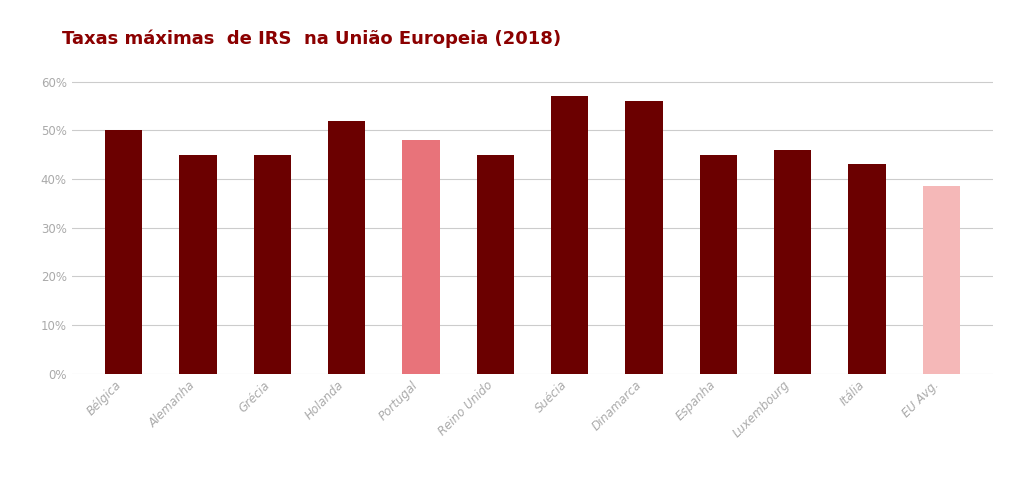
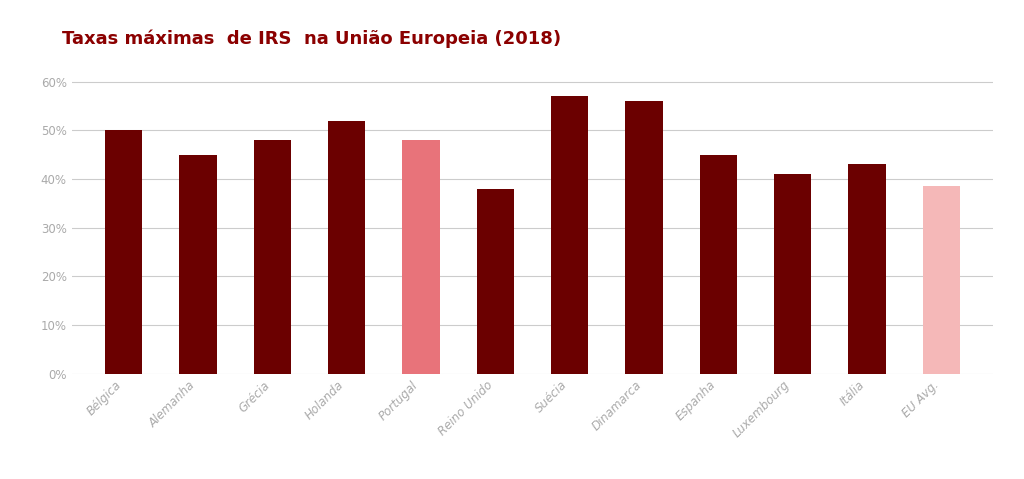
Grécia: 45.0% -> 48.0%
Reino Unido: 45.0% -> 38.0%
Luxembourg: 46.0% -> 41.0%
